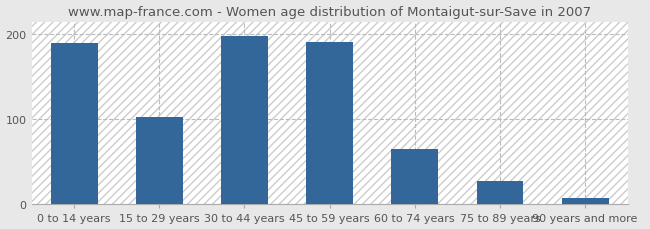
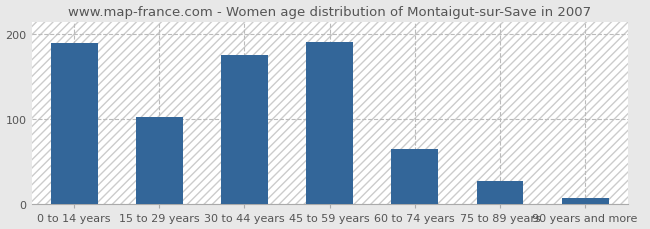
30 to 44 years: 198 -> 176
